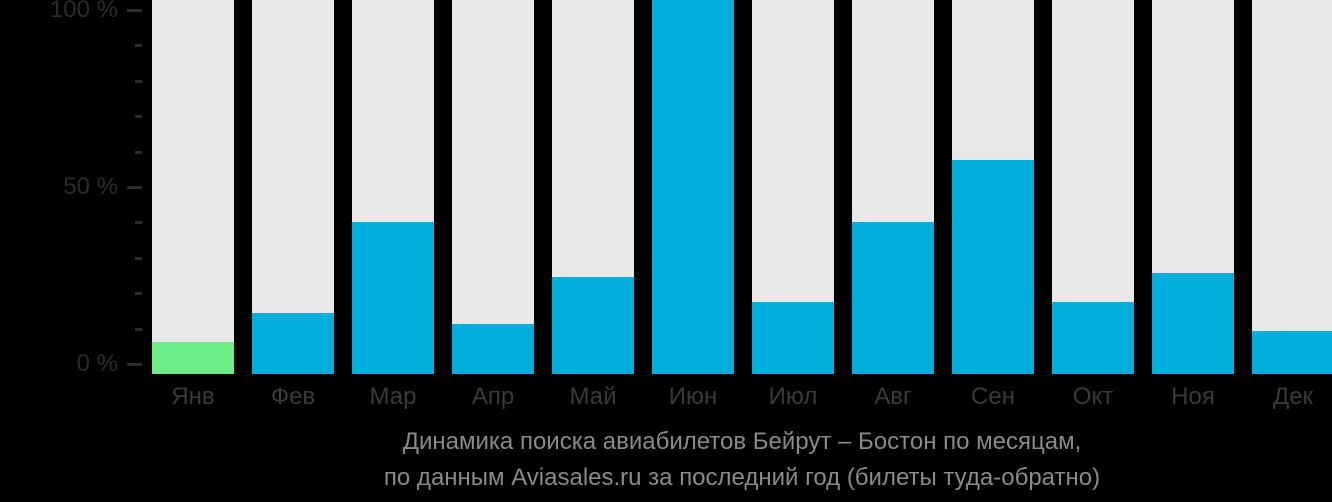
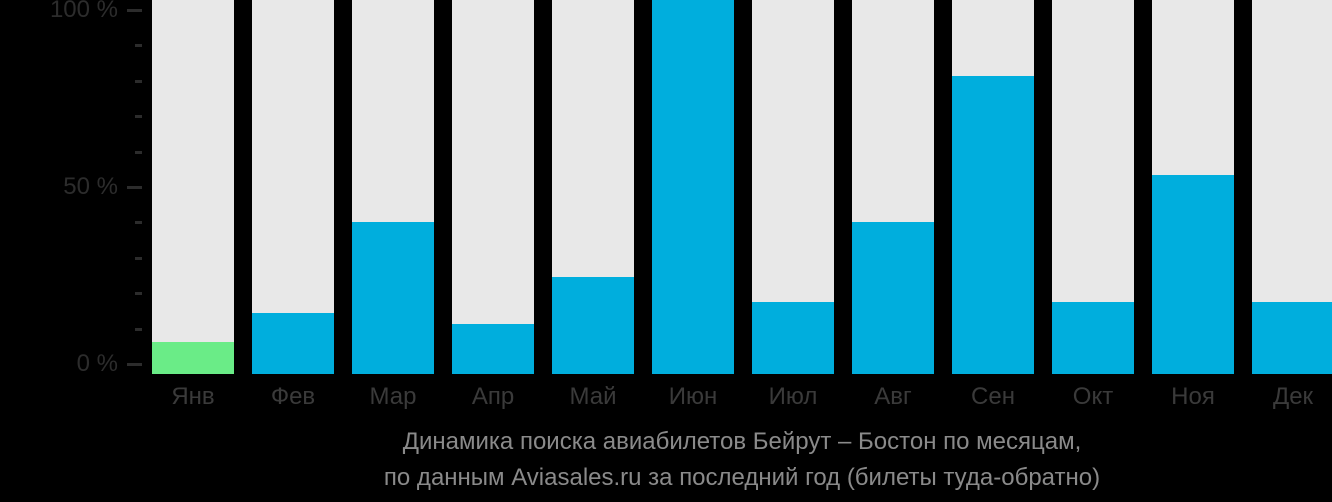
Сен: 56% -> 79%
Ноя: 25% -> 52%
Дек: 9% -> 17%
